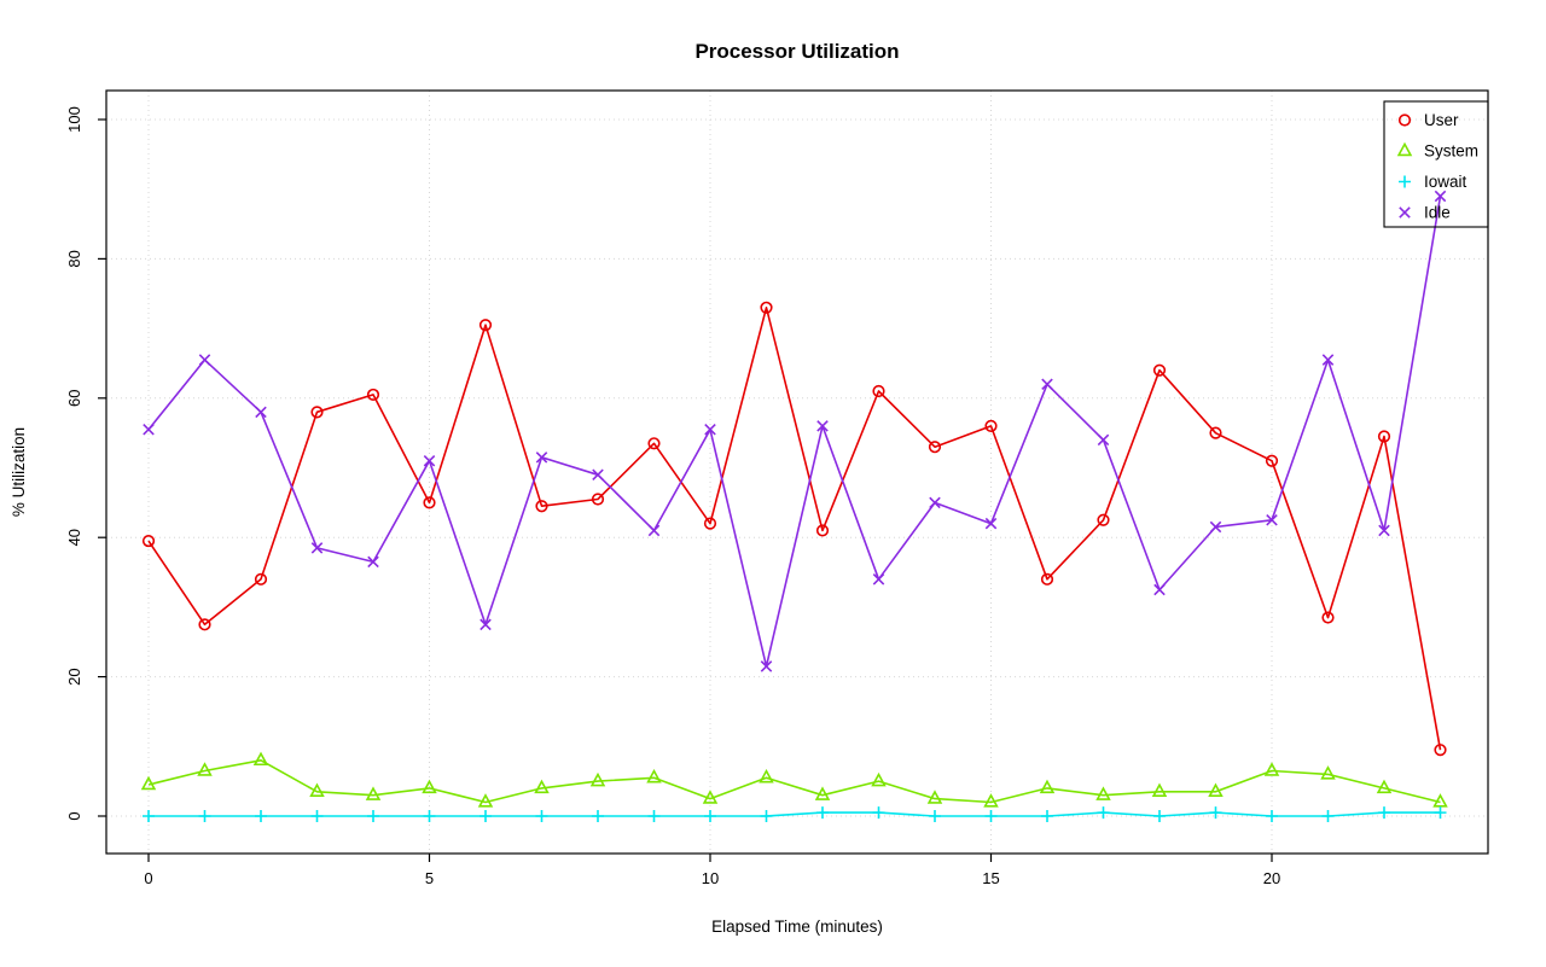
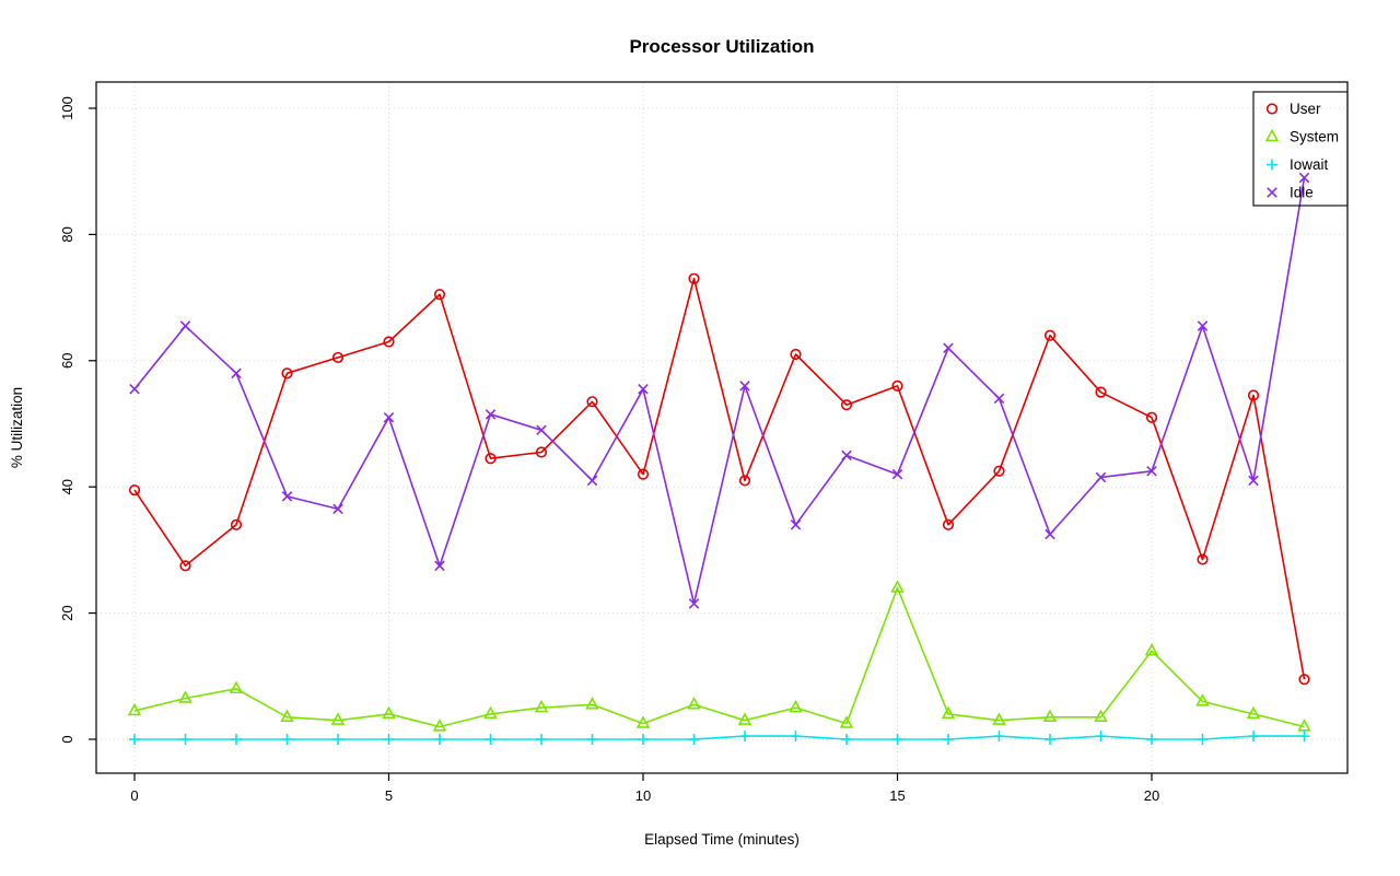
User/5: 45 -> 63
System/15: 2 -> 24
System/20: 6 -> 14
